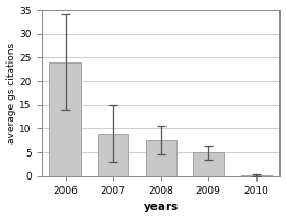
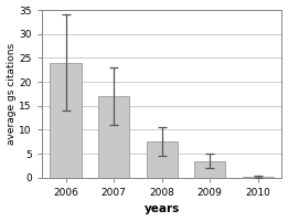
2007: 9.0 -> 17.0
2009: 5.0 -> 3.5
